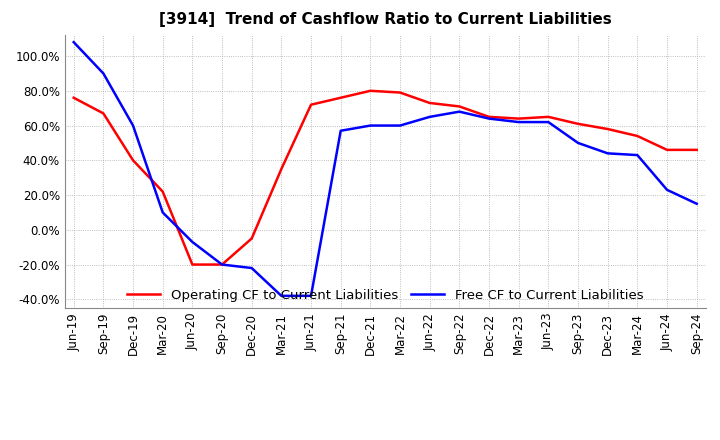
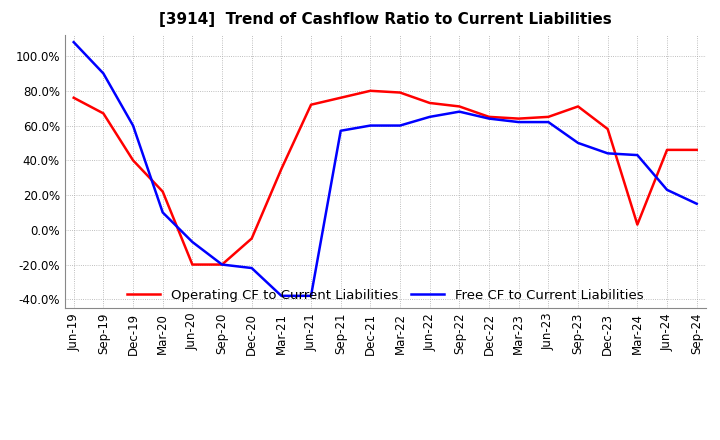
Operating CF to Current Liabilities/Sep-23: 61% -> 71%
Operating CF to Current Liabilities/Mar-24: 54% -> 3%
